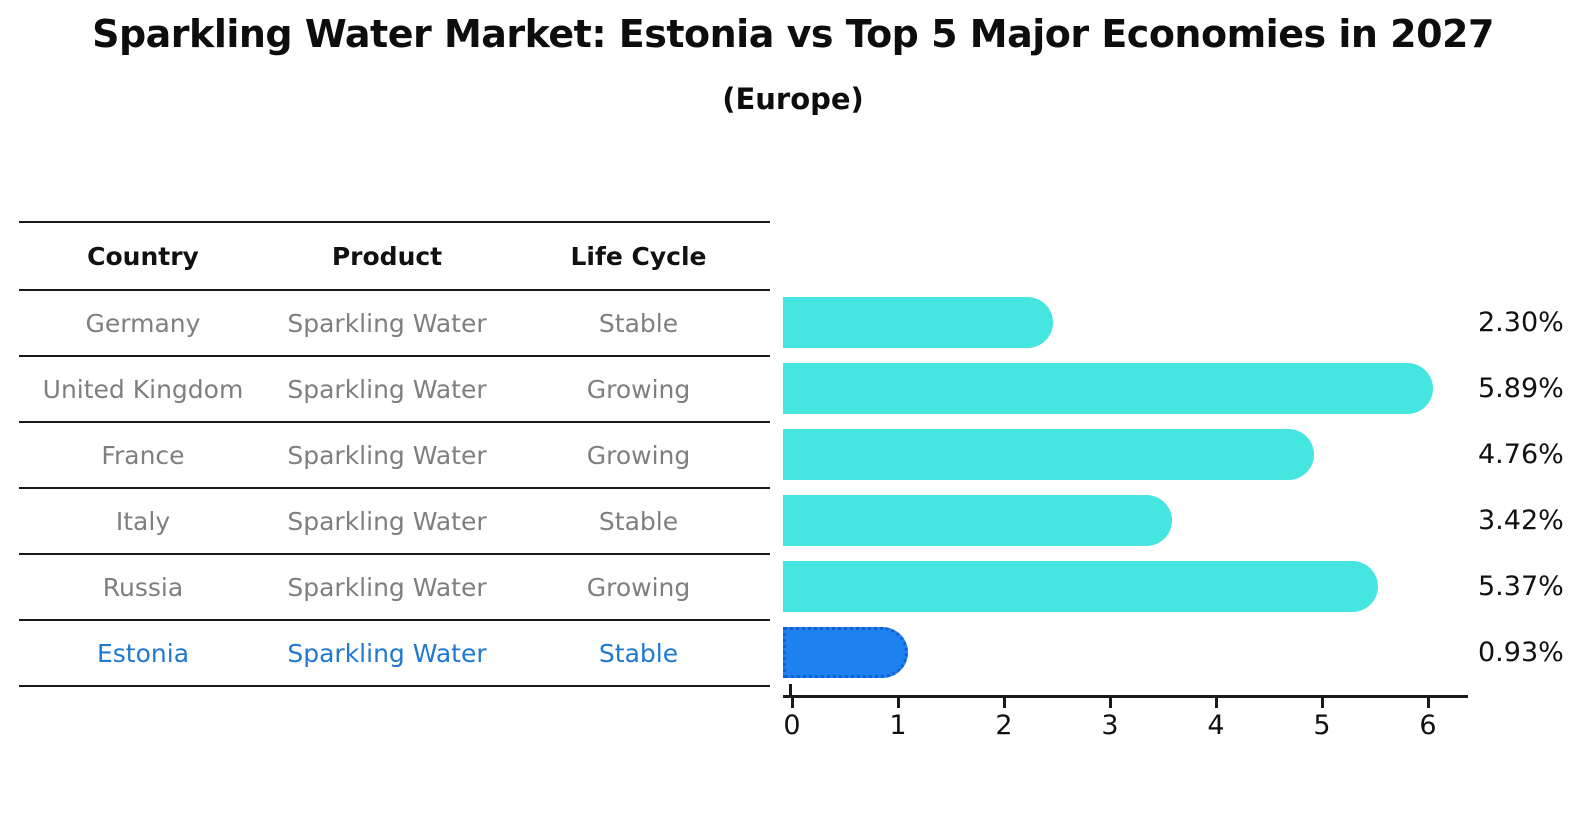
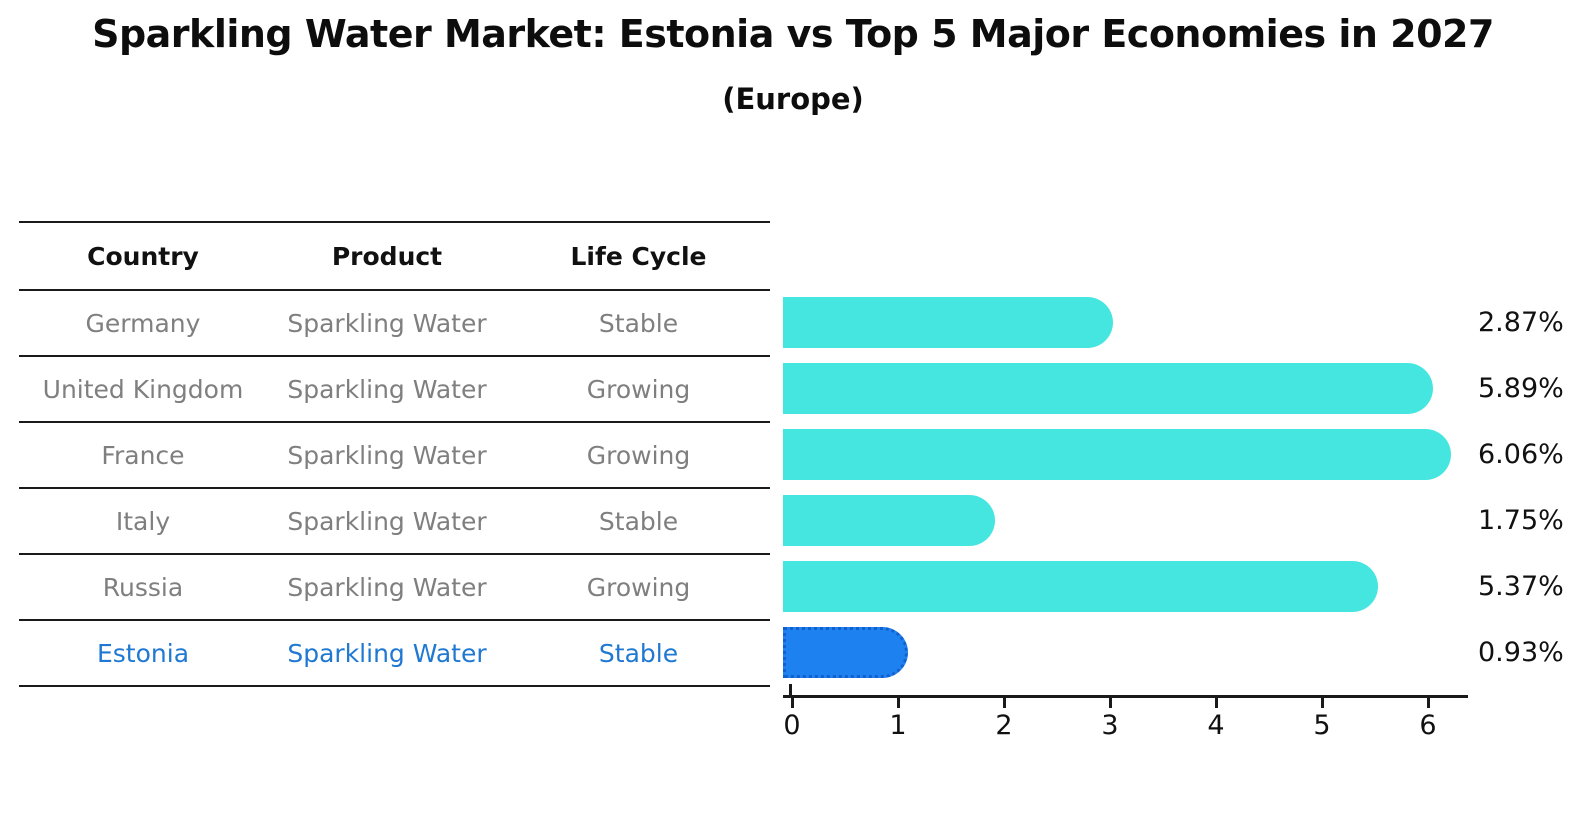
Germany: 2.30% -> 2.87%
France: 4.76% -> 6.06%
Italy: 3.42% -> 1.75%
